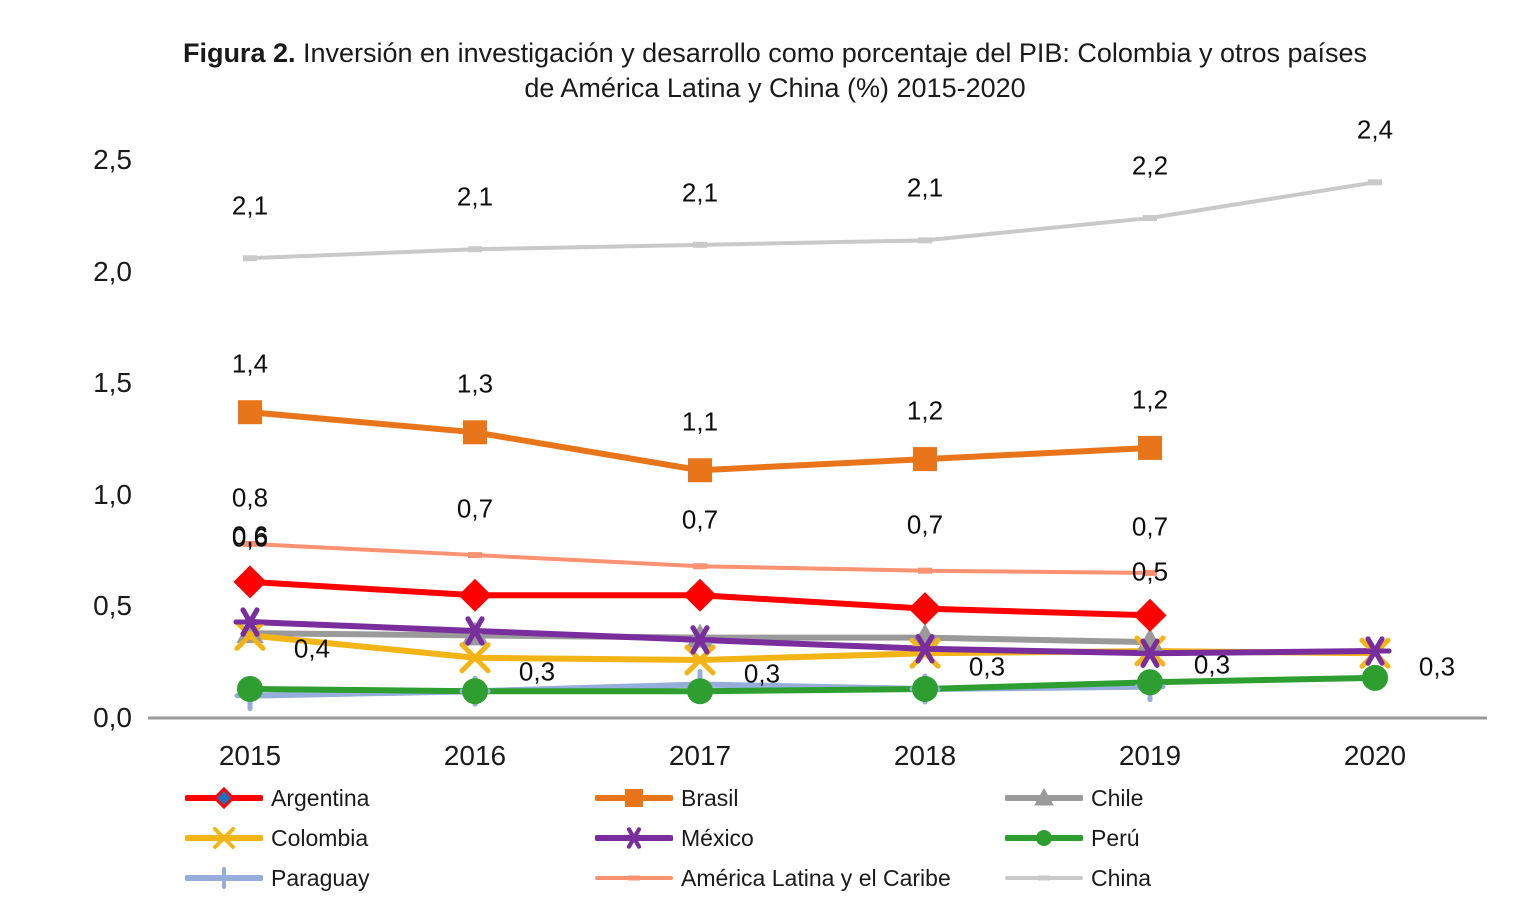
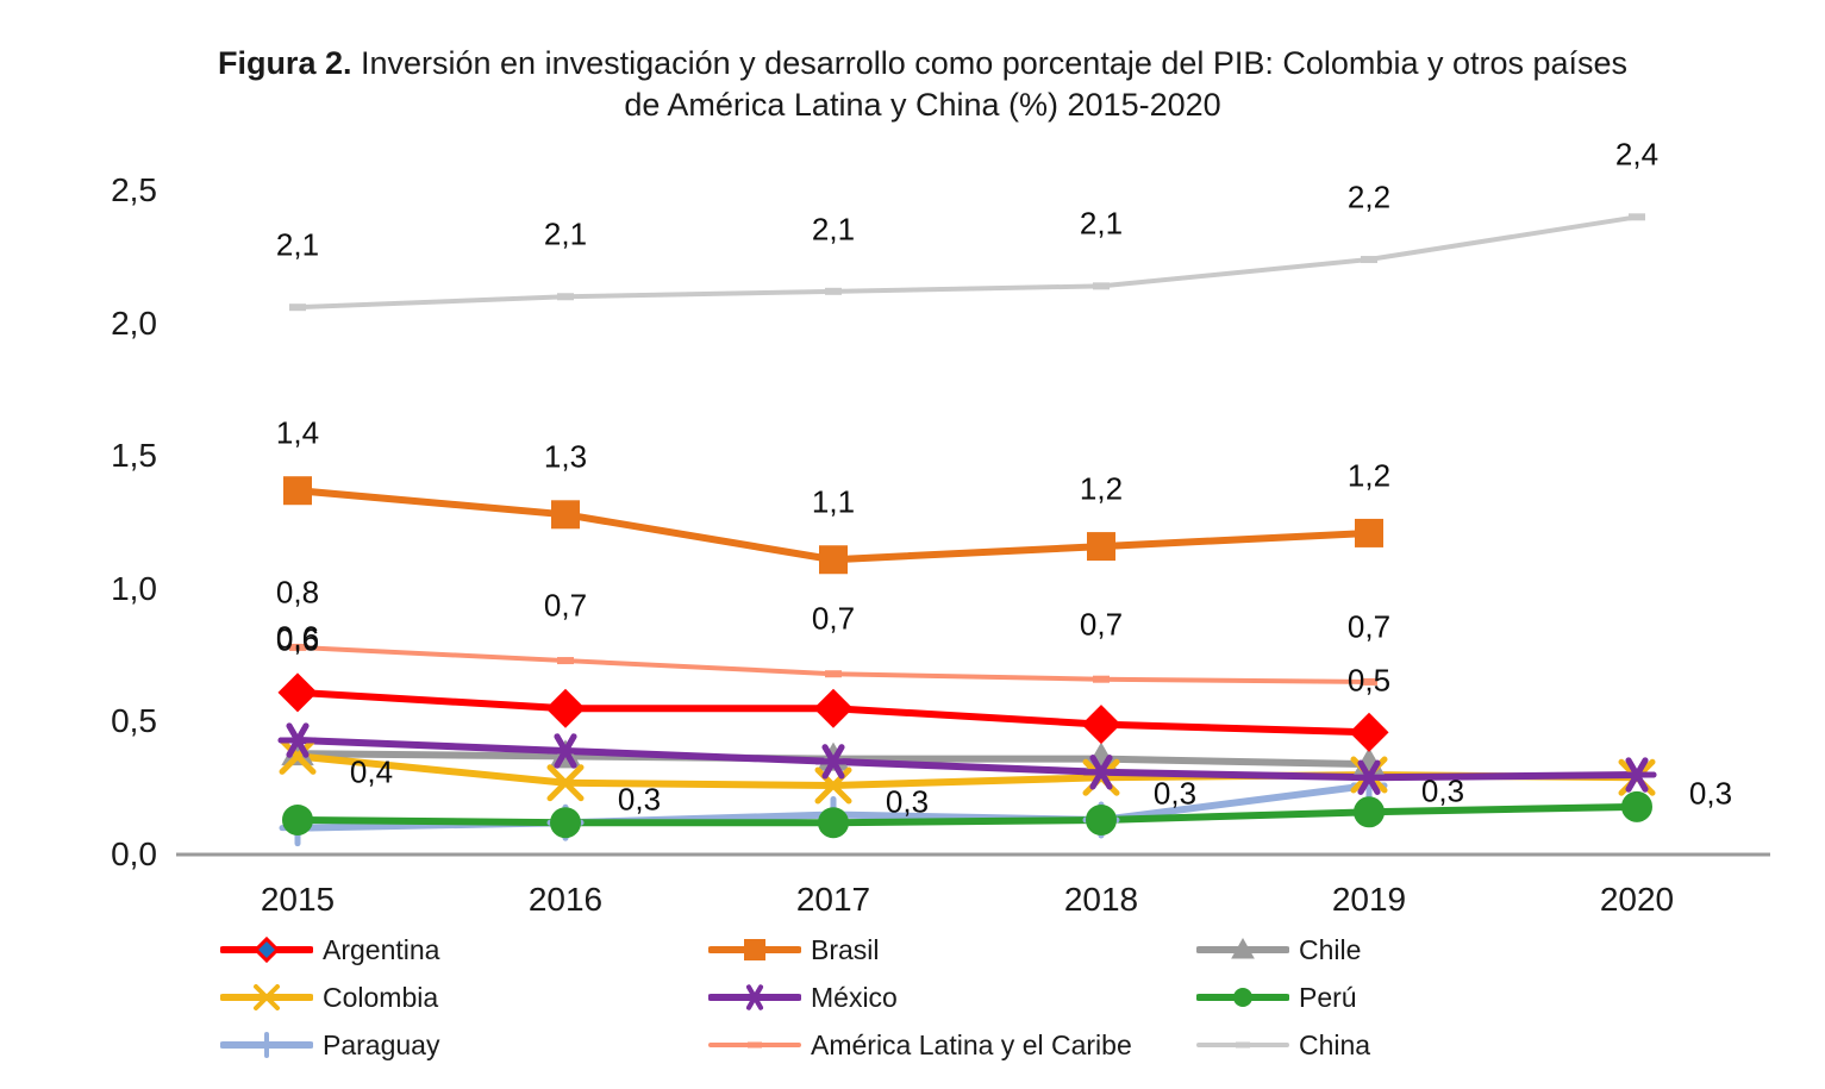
Paraguay/2019: 0,14 -> 0,26
